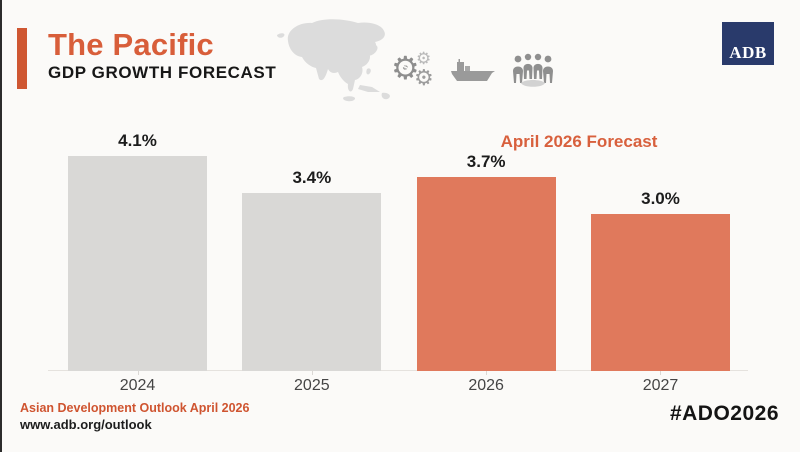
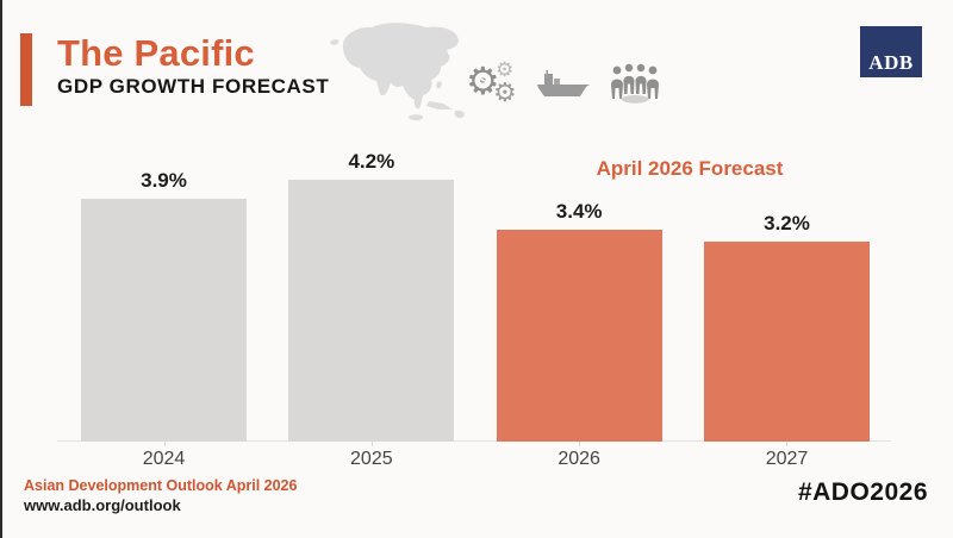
2024: 4.1% -> 3.9%
2025: 3.4% -> 4.2%
2026: 3.7% -> 3.4%
2027: 3.0% -> 3.2%
